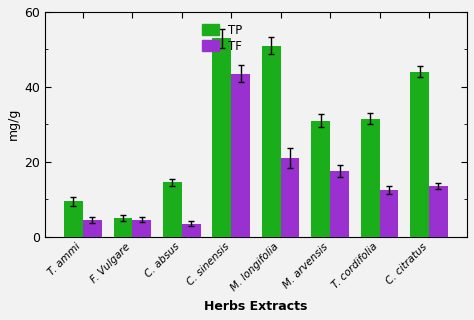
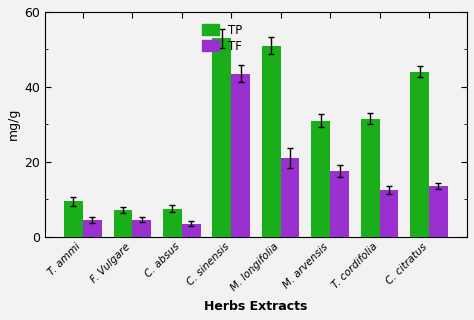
TP/F. Vulgare: 5.0 -> 7.0
TP/C. absus: 14.5 -> 7.5
